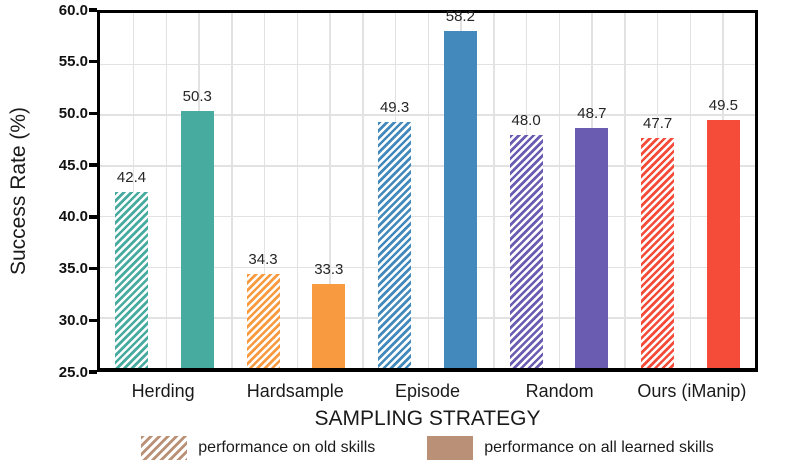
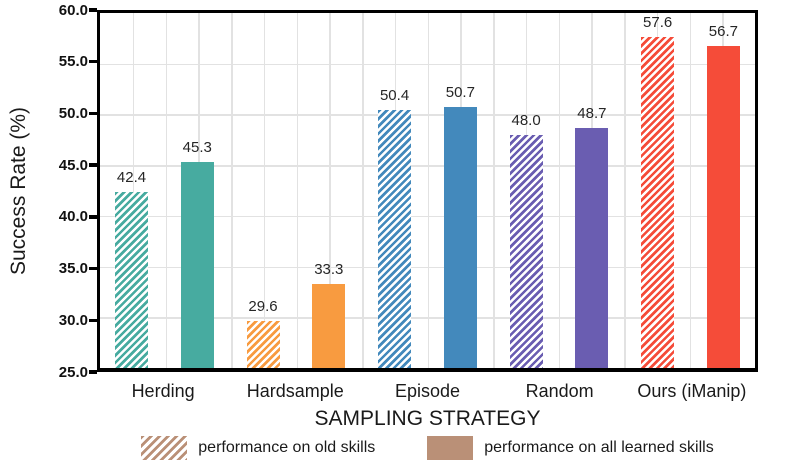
performance on all learned skills/Herding: 50.3 -> 45.3
performance on old skills/Hardsample: 34.3 -> 29.6
performance on old skills/Episode: 49.3 -> 50.4
performance on all learned skills/Episode: 58.2 -> 50.7
performance on old skills/Ours (iManip): 47.7 -> 57.6
performance on all learned skills/Ours (iManip): 49.5 -> 56.7
